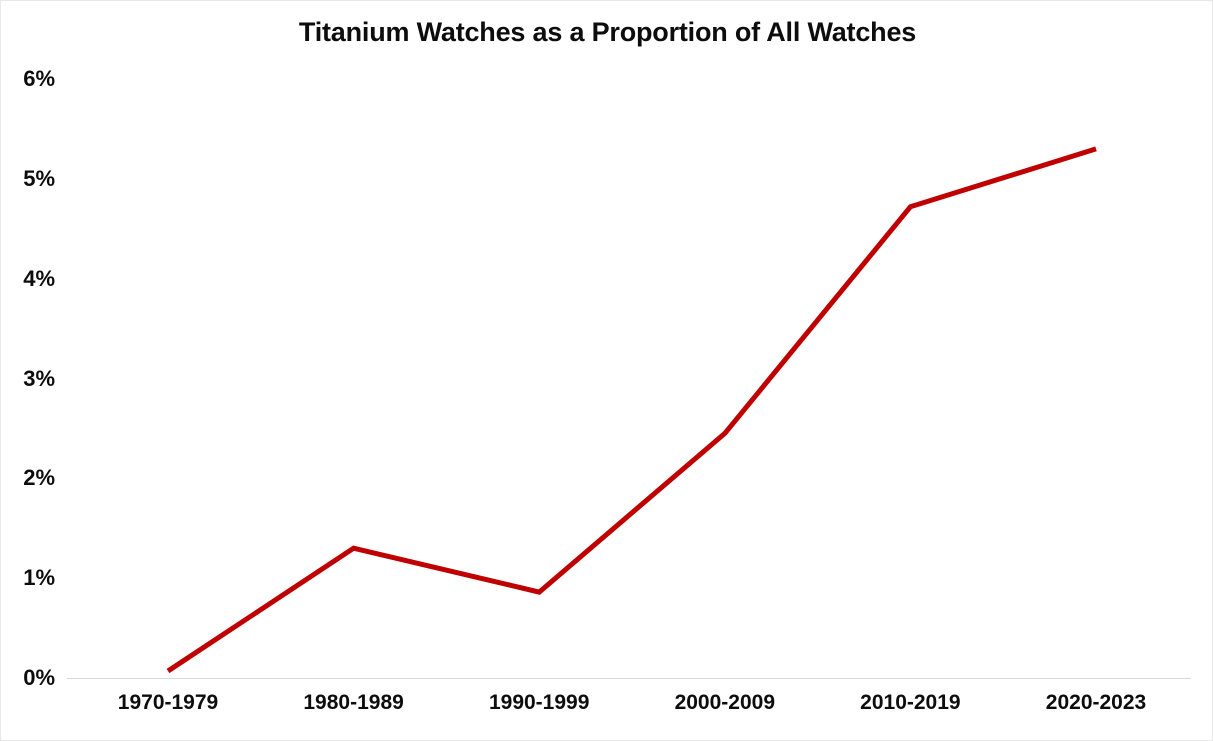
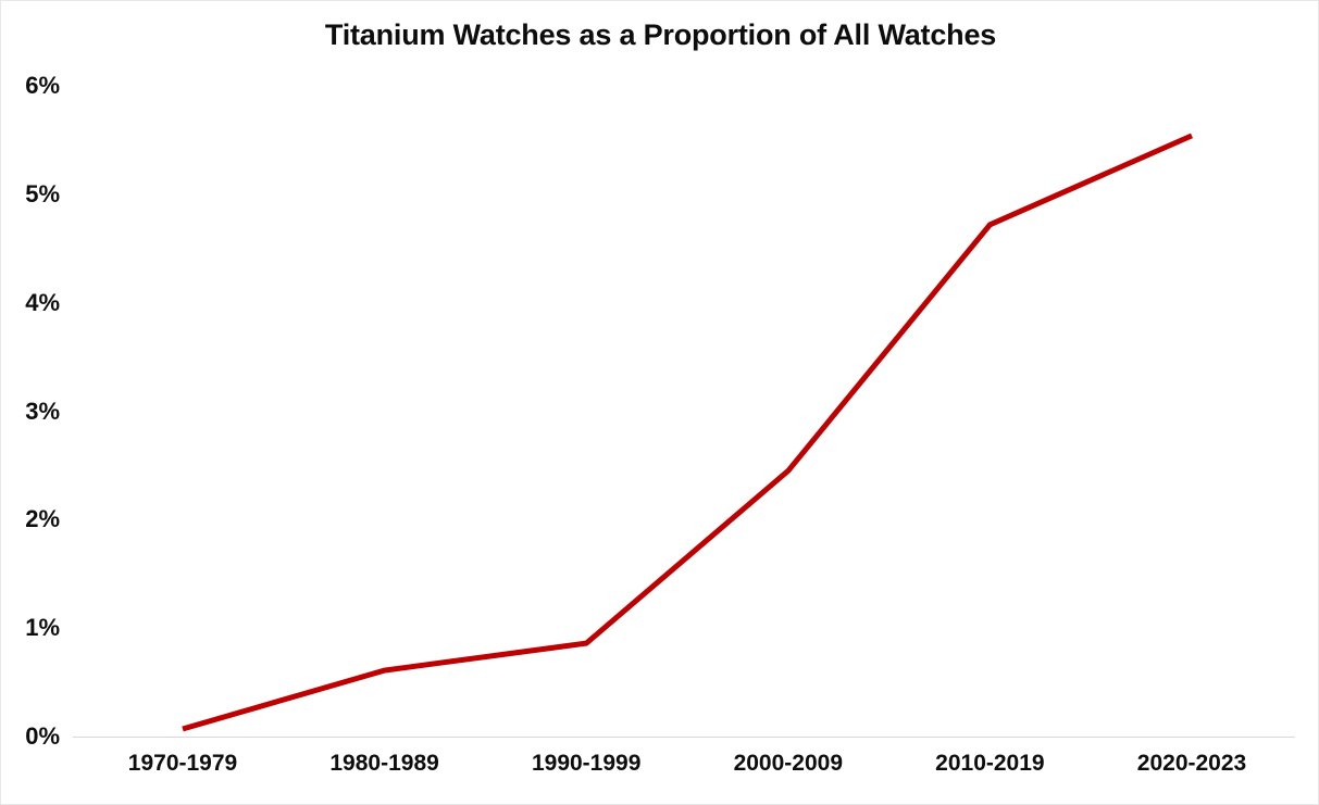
1980-1989: 1.3% -> 0.6%
2020-2023: 5.3% -> 5.5%
